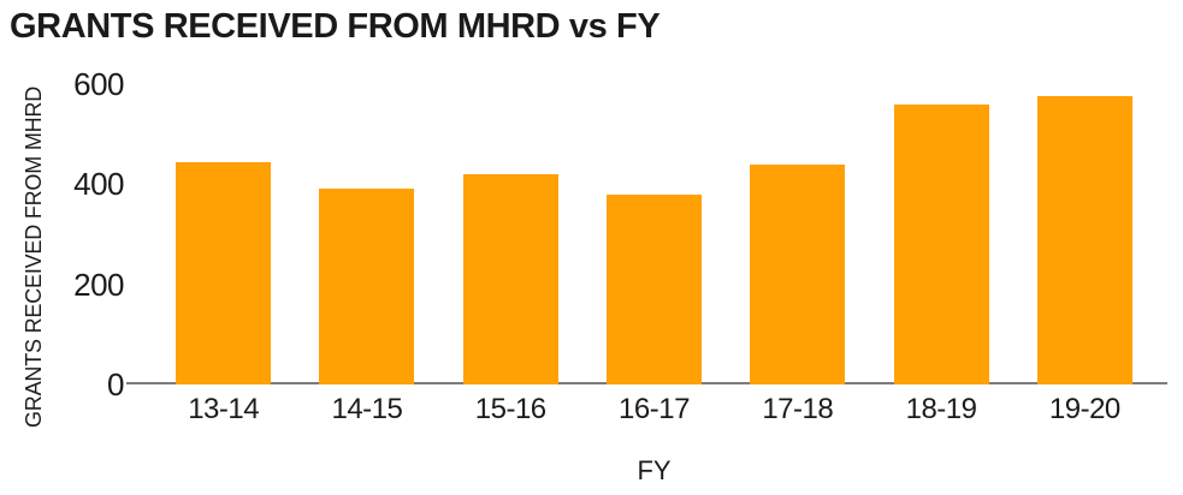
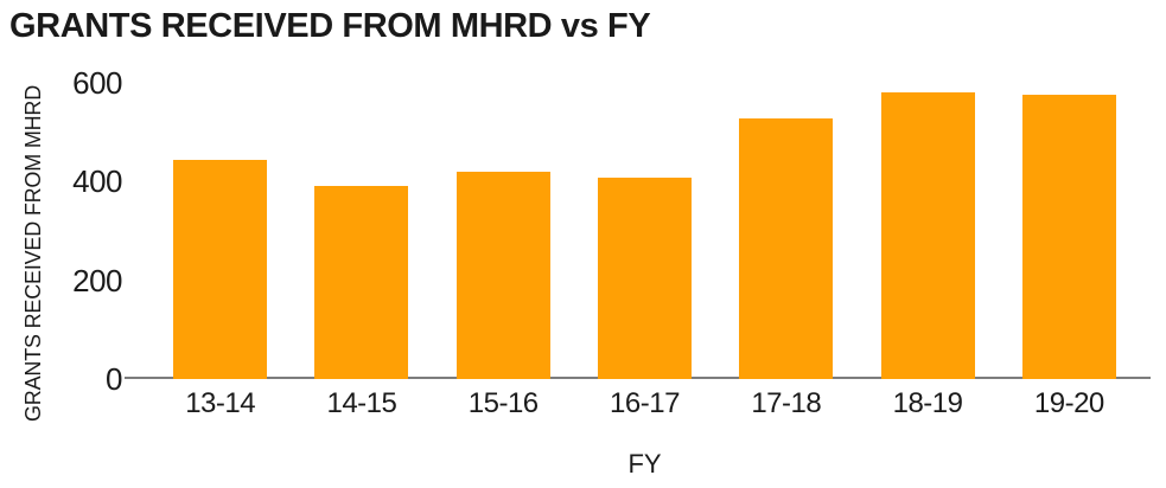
16-17: 380 -> 410
17-18: 440 -> 530
18-19: 560 -> 580
